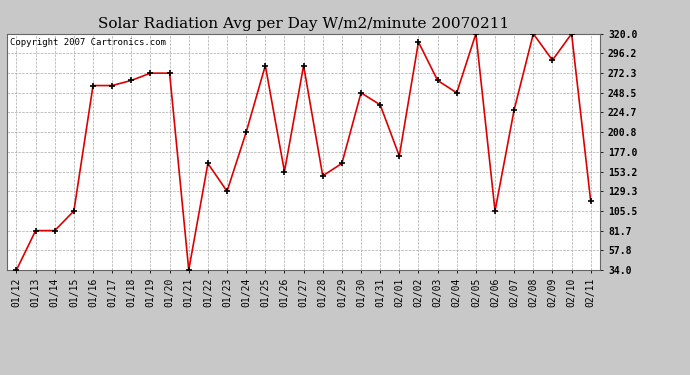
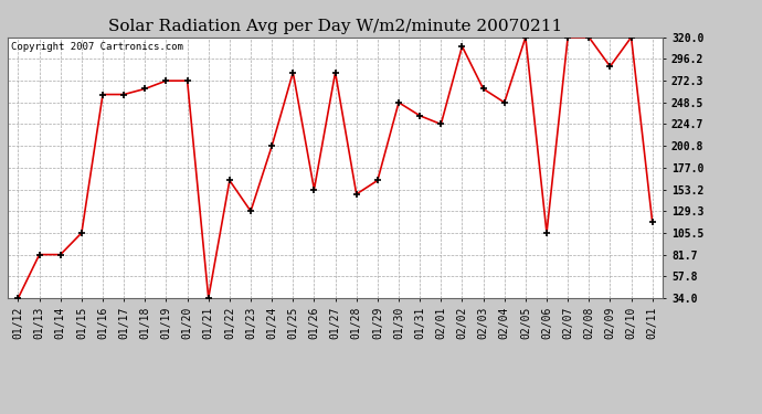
02/01: 172 -> 225
02/07: 228 -> 320
